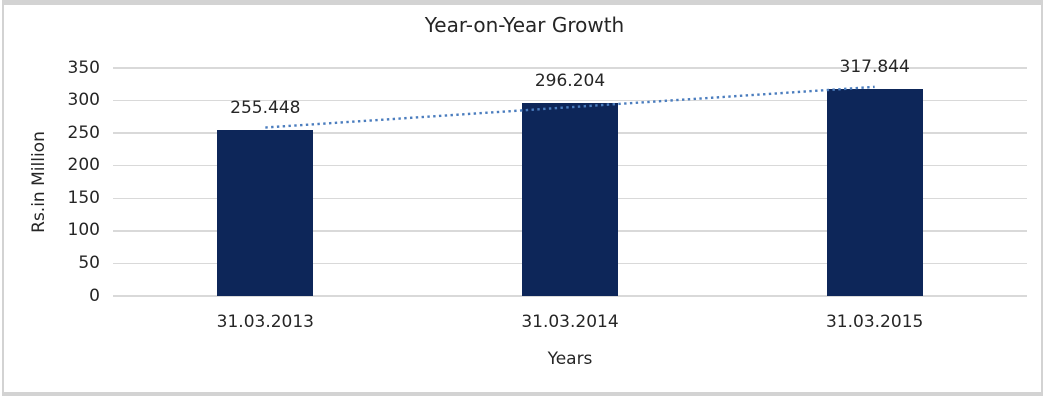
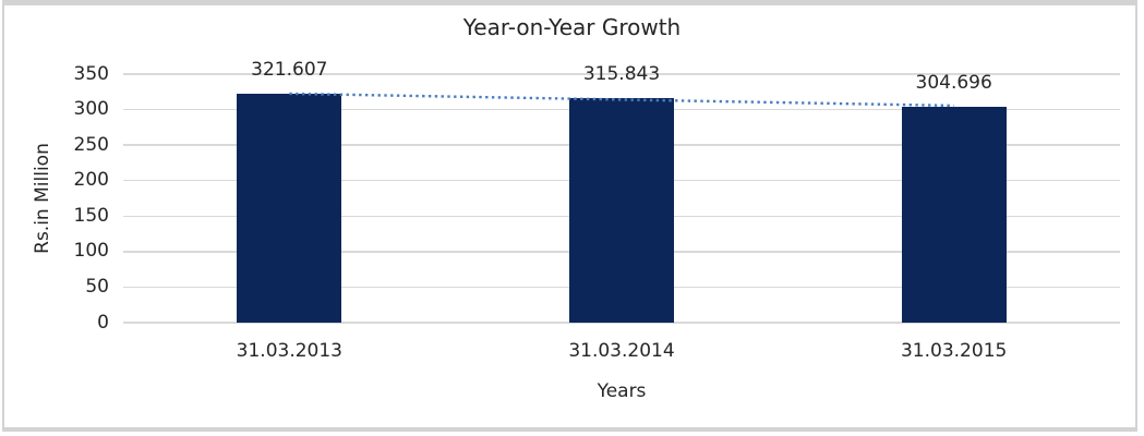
31.03.2013: 255.448 -> 321.607
31.03.2014: 296.204 -> 315.843
31.03.2015: 317.844 -> 304.696
